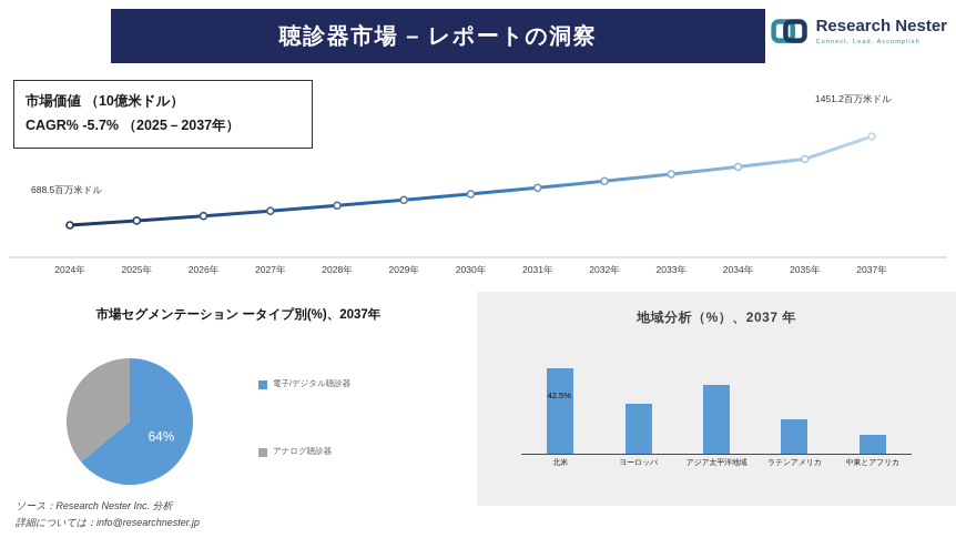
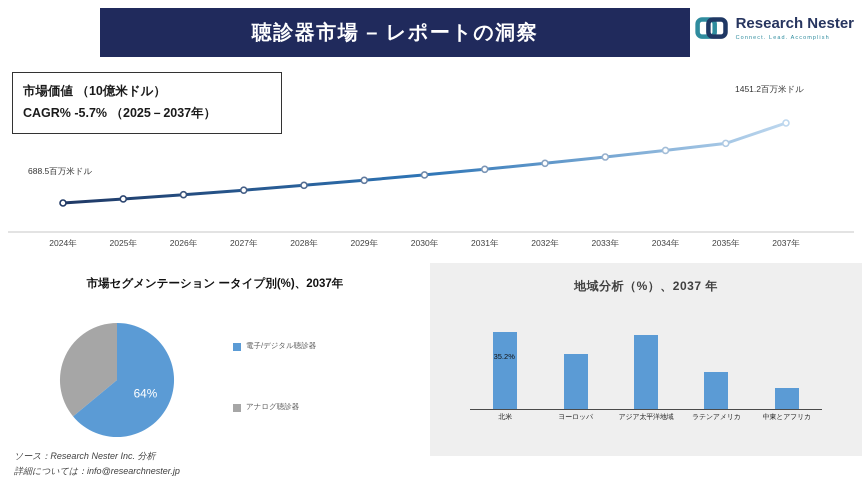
地域分析（%）、2037 年/北米: 42.5% -> 35.2%
